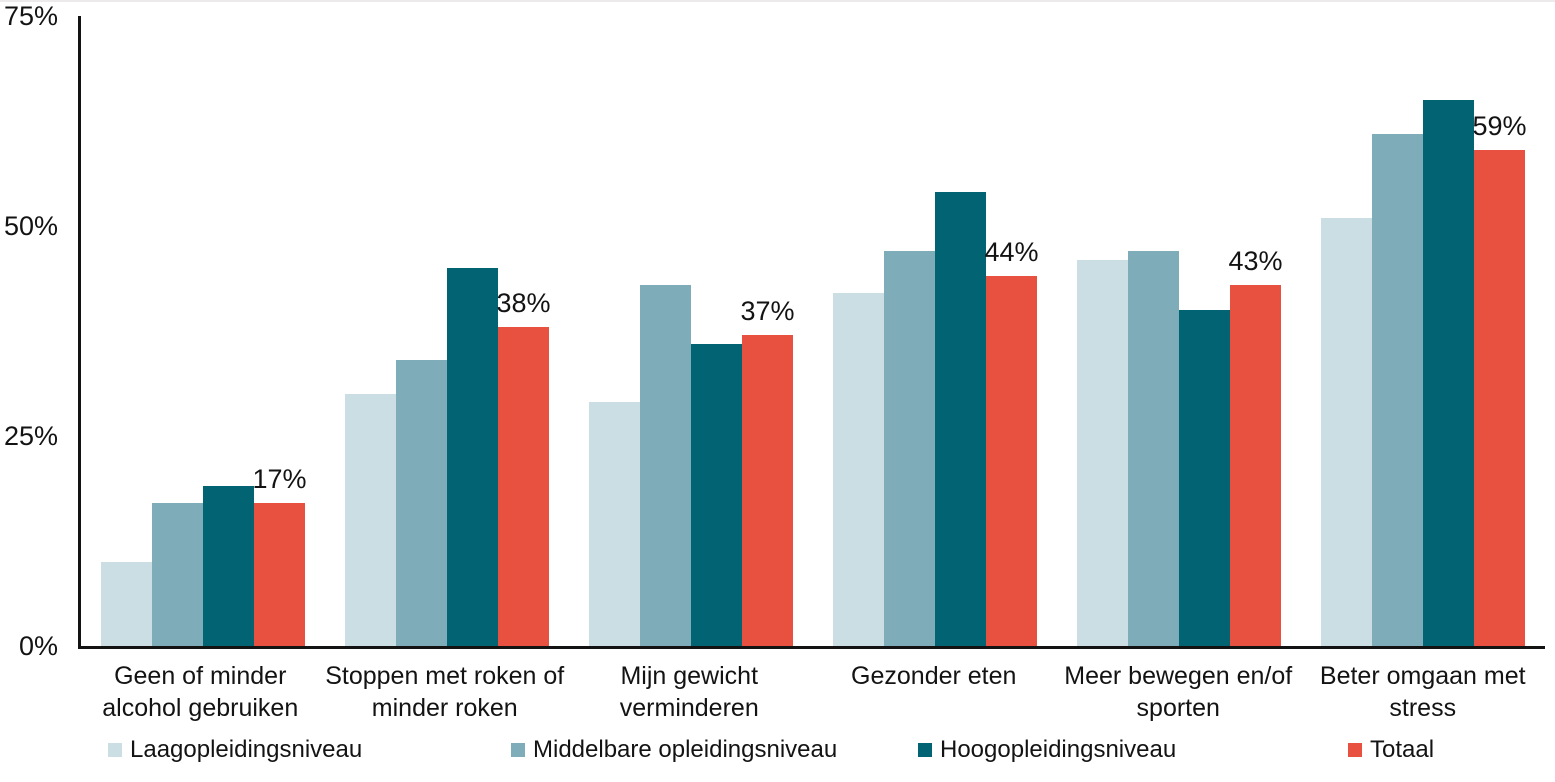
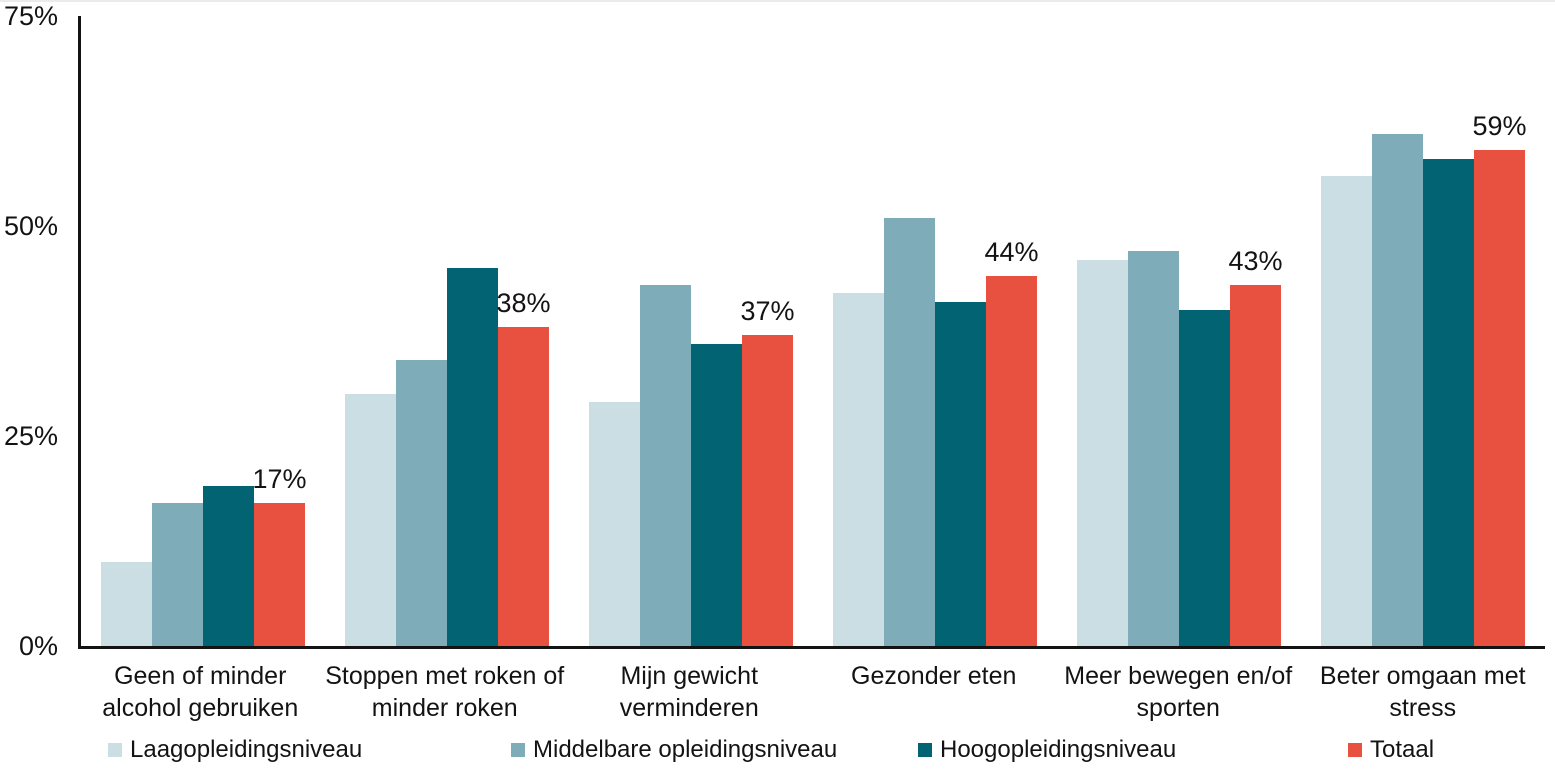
Middelbare opleidingsniveau/Gezonder eten: 47% -> 51%
Hoogopleidingsniveau/Gezonder eten: 54% -> 41%
Laagopleidingsniveau/Beter omgaan met stress: 51% -> 56%
Hoogopleidingsniveau/Beter omgaan met stress: 65% -> 58%
